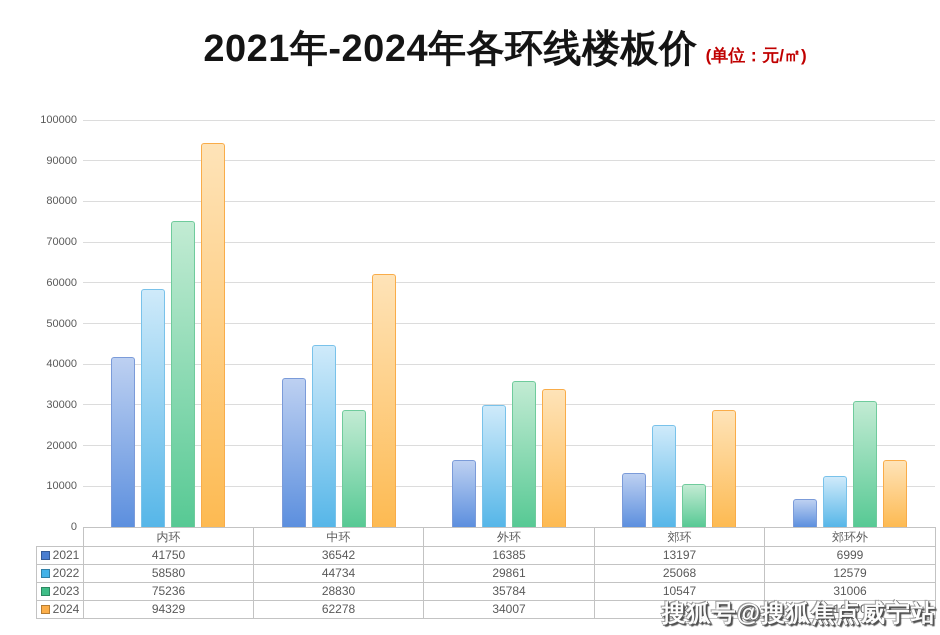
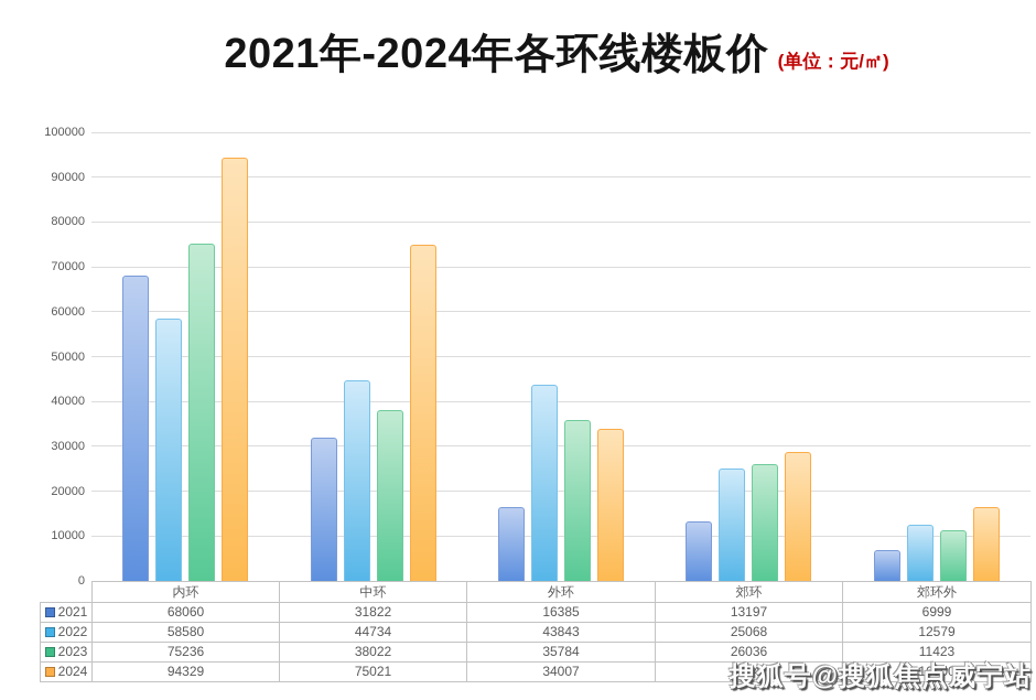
2021/内环: 41750 -> 68060
2021/中环: 36542 -> 31822
2023/中环: 28830 -> 38022
2024/中环: 62278 -> 75021
2022/外环: 29861 -> 43843
2023/郊环: 10547 -> 26036
2023/郊环外: 31006 -> 11423
